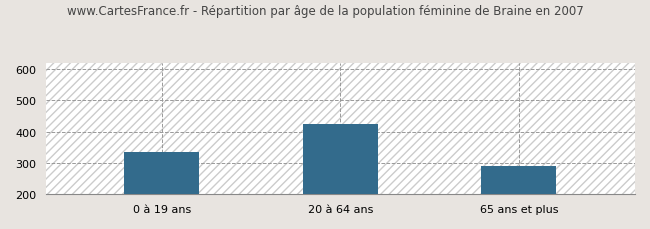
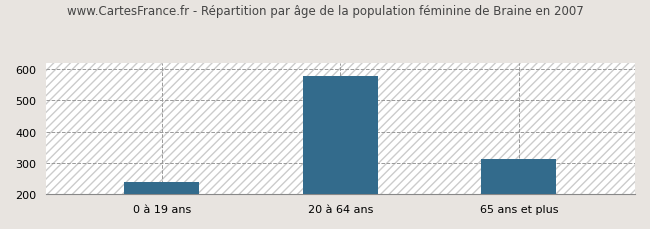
0 à 19 ans: 335 -> 240
20 à 64 ans: 425 -> 578
65 ans et plus: 290 -> 312
